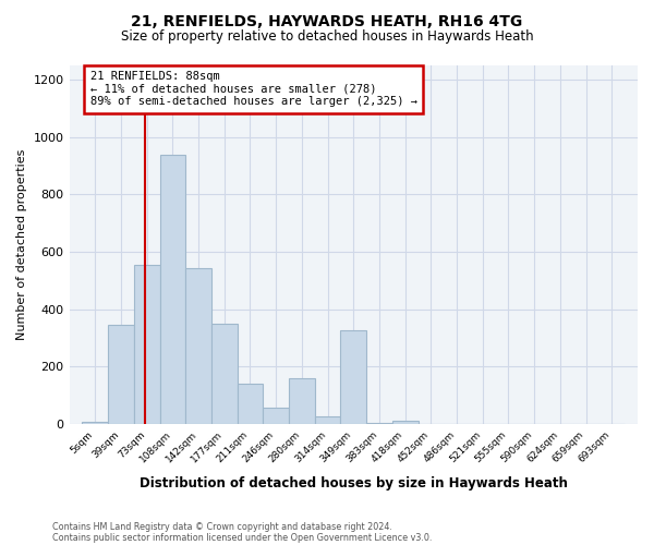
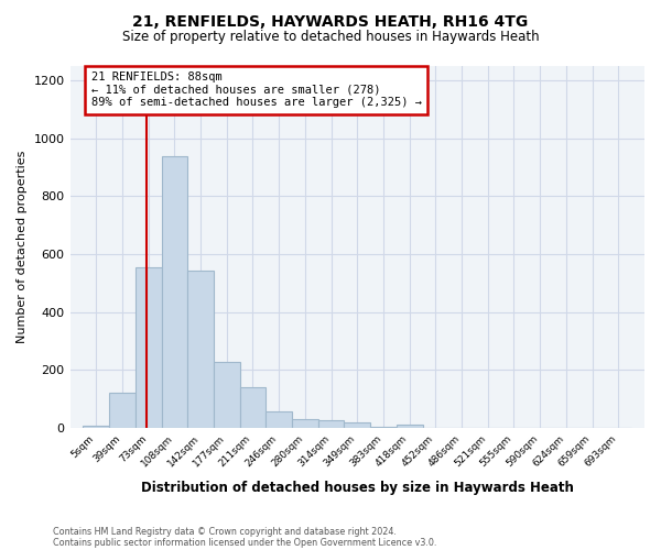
39sqm: 345 -> 120
177sqm: 350 -> 228
280sqm: 160 -> 30
349sqm: 325 -> 18
